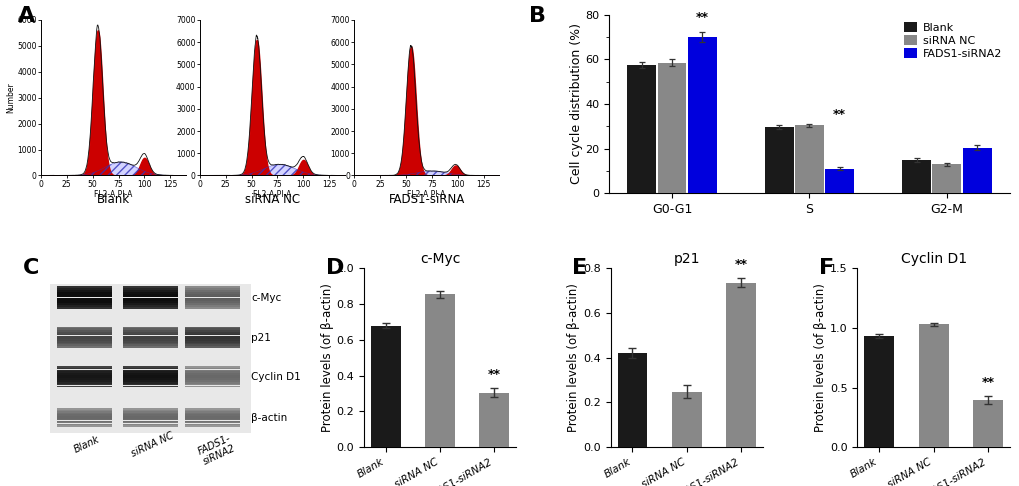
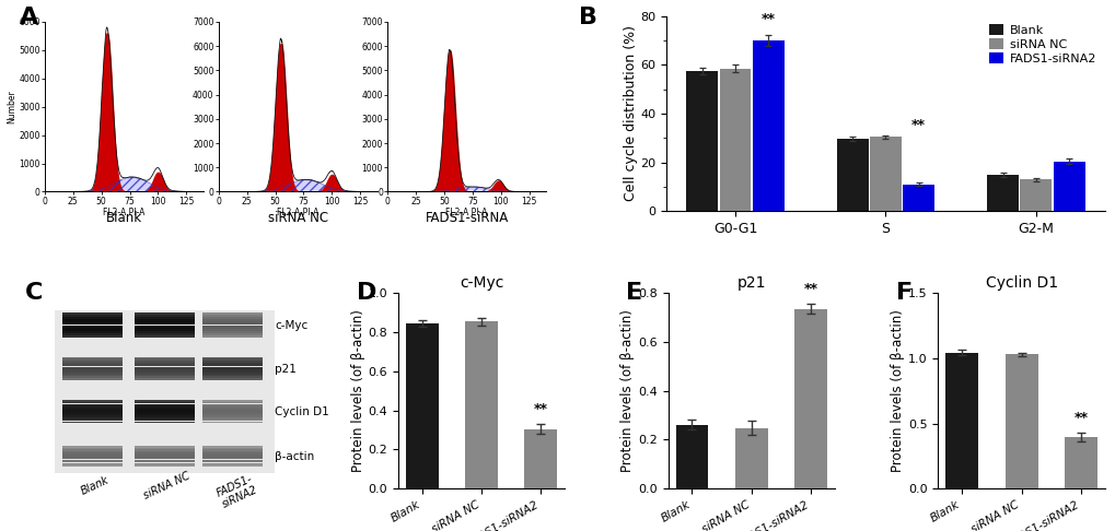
c-Myc/Blank: 0.68 -> 0.84
p21/Blank: 0.420 -> 0.262
Cyclin D1/Blank: 0.93 -> 1.04
